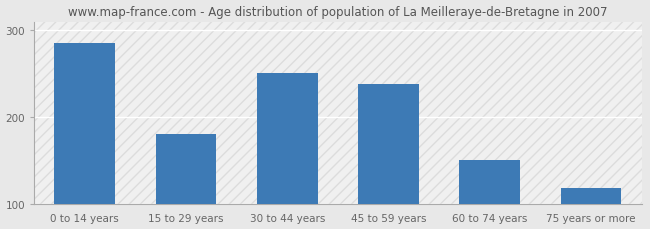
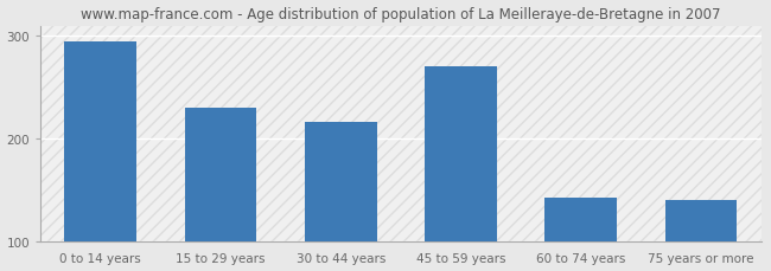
0 to 14 years: 285 -> 294
15 to 29 years: 180 -> 230
30 to 44 years: 251 -> 216
45 to 59 years: 238 -> 270
60 to 74 years: 150 -> 142
75 years or more: 118 -> 140
